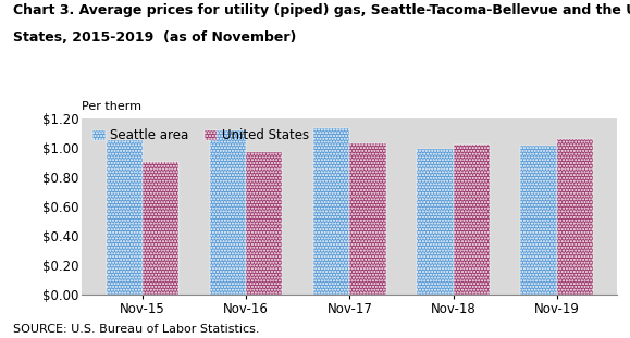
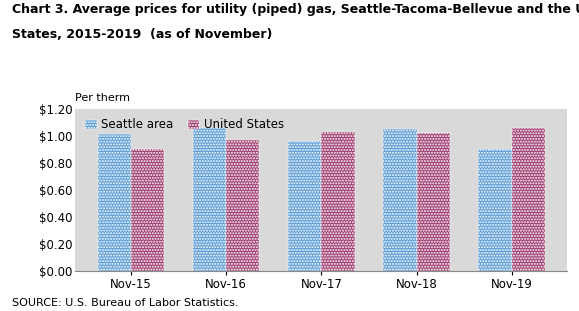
Seattle area/Nov-15: $1.05 -> $1.01
Seattle area/Nov-16: $1.12 -> $1.06
Seattle area/Nov-17: $1.13 -> $0.96
Seattle area/Nov-18: $0.99 -> $1.05
Seattle area/Nov-19: $1.01 -> $0.90
